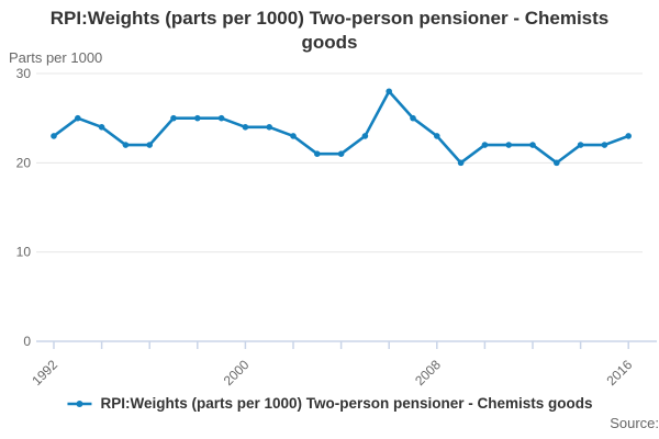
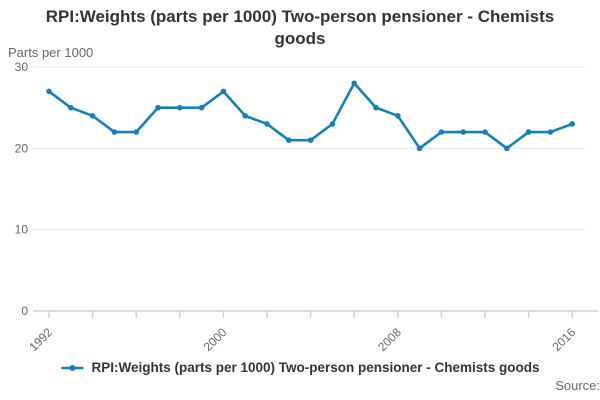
1992: 23 -> 27
2000: 24 -> 27
2008: 23 -> 24
